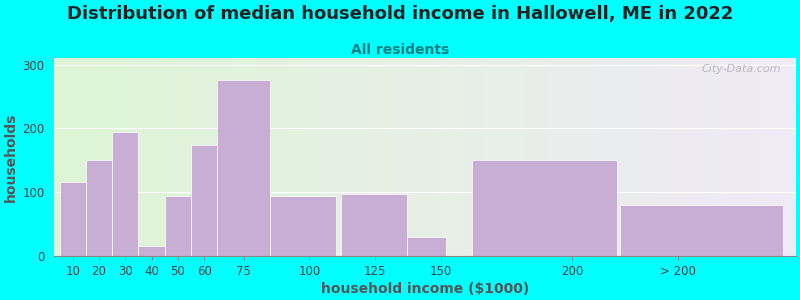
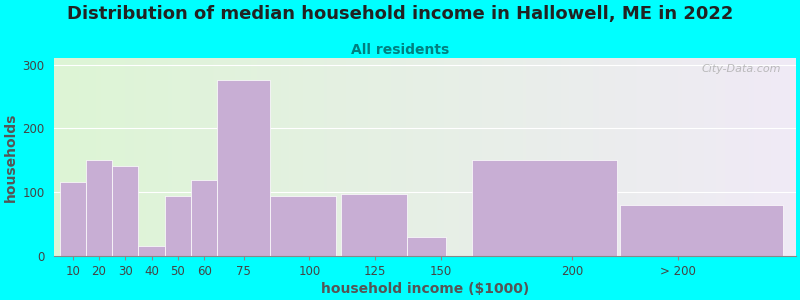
30: 194 -> 140
60: 174 -> 118
